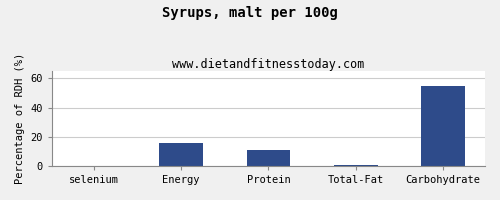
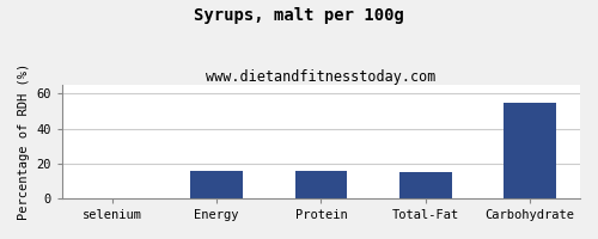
Protein: 11 -> 16
Total-Fat: 1 -> 15
